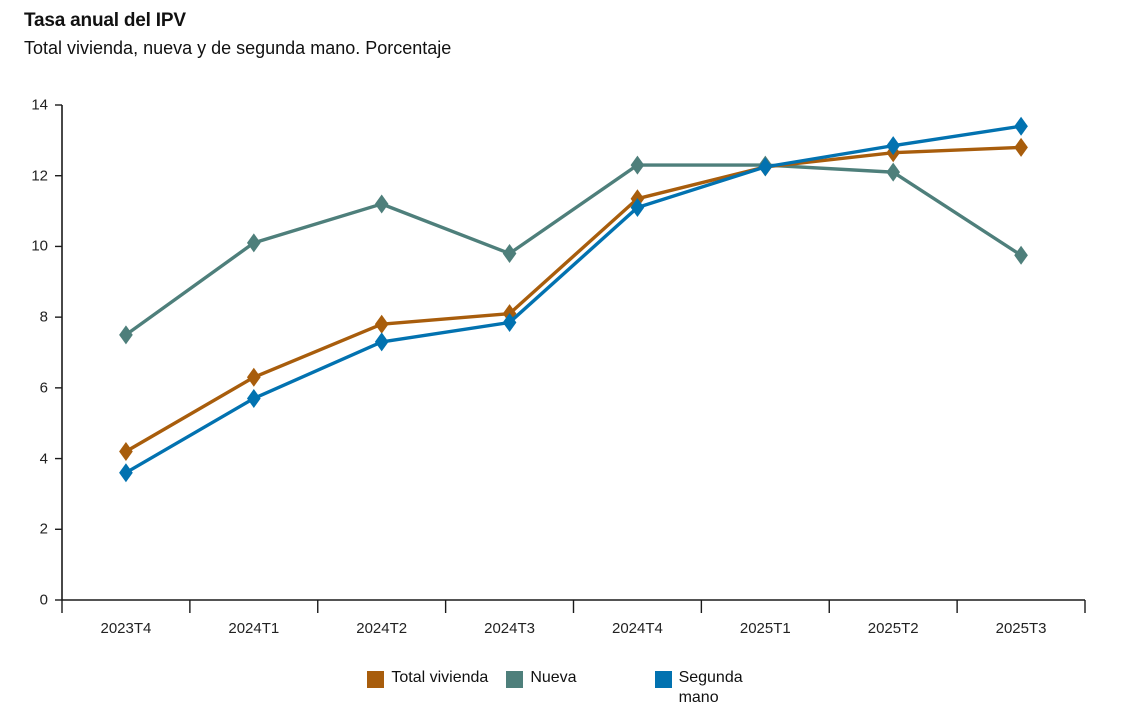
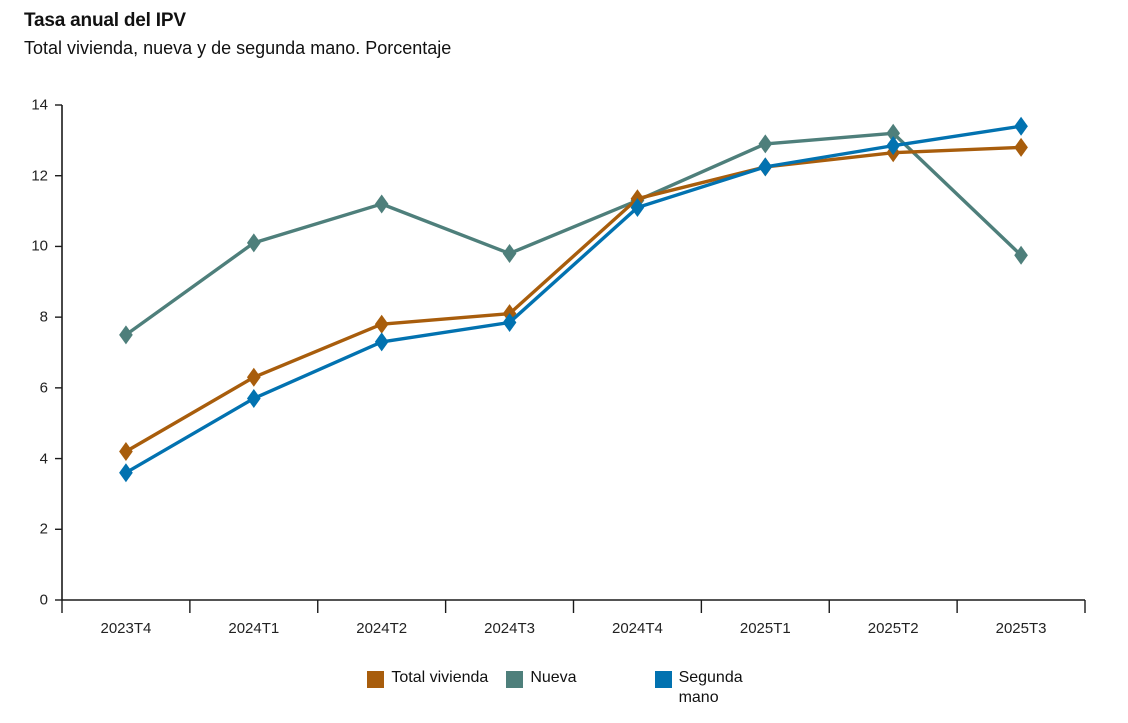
Nueva/2024T4: 12.3 -> 11.3
Nueva/2025T1: 12.3 -> 12.9
Nueva/2025T2: 12.1 -> 13.2
